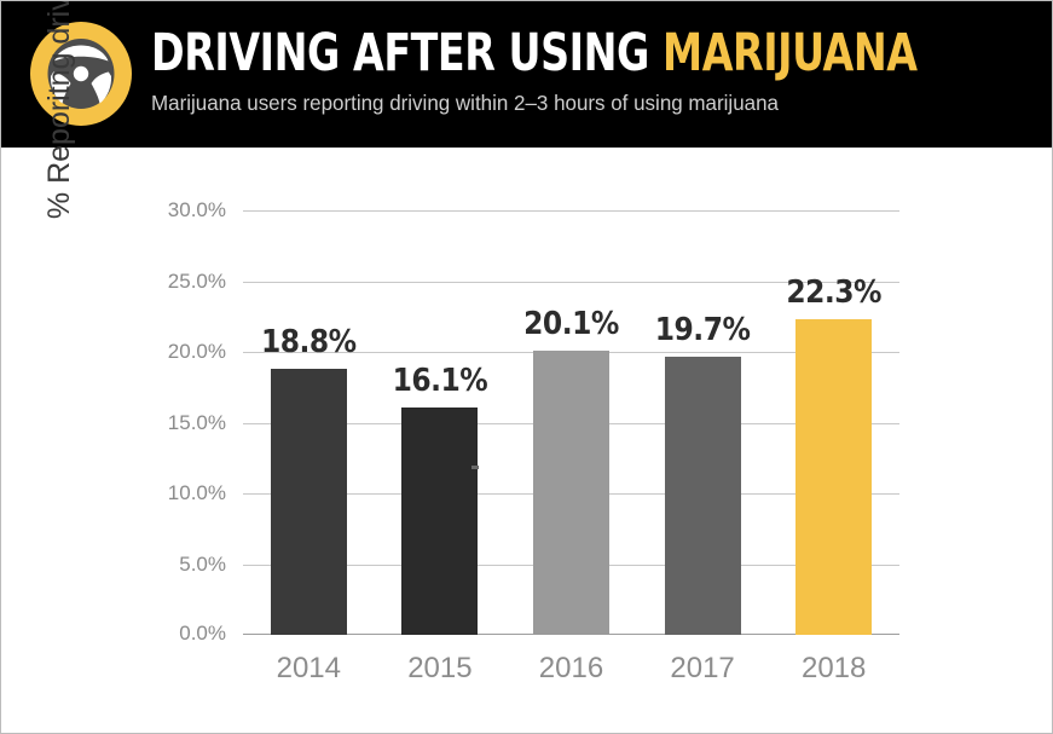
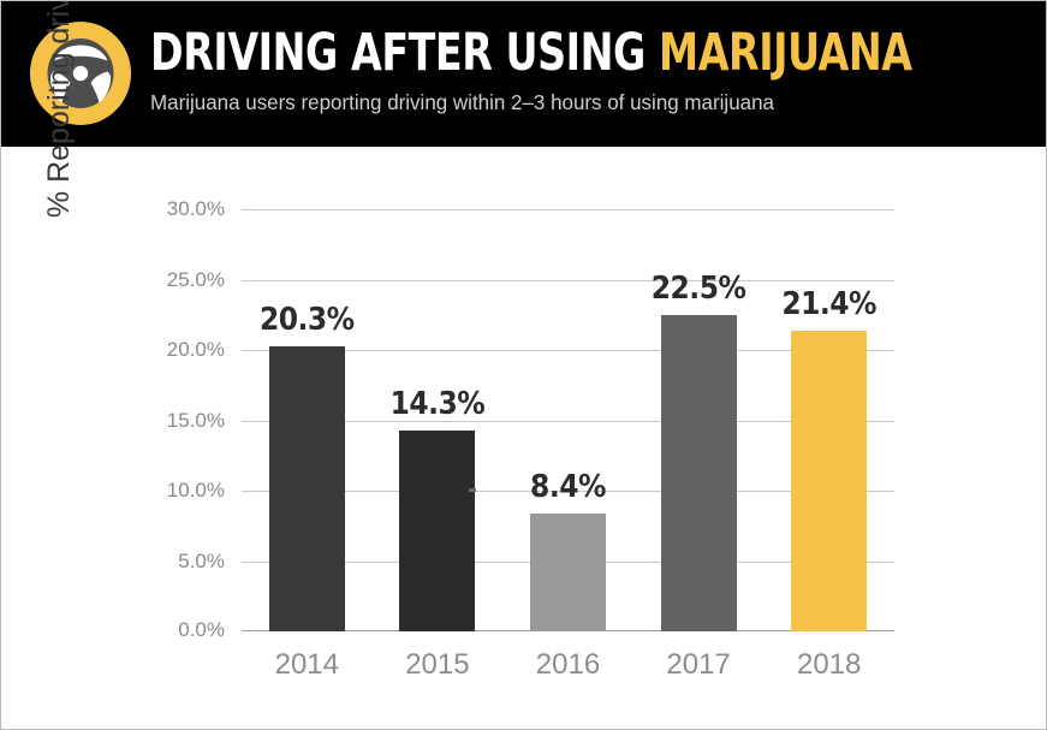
2014: 18.8% -> 20.3%
2015: 16.1% -> 14.3%
2016: 20.1% -> 8.4%
2017: 19.7% -> 22.5%
2018: 22.3% -> 21.4%
